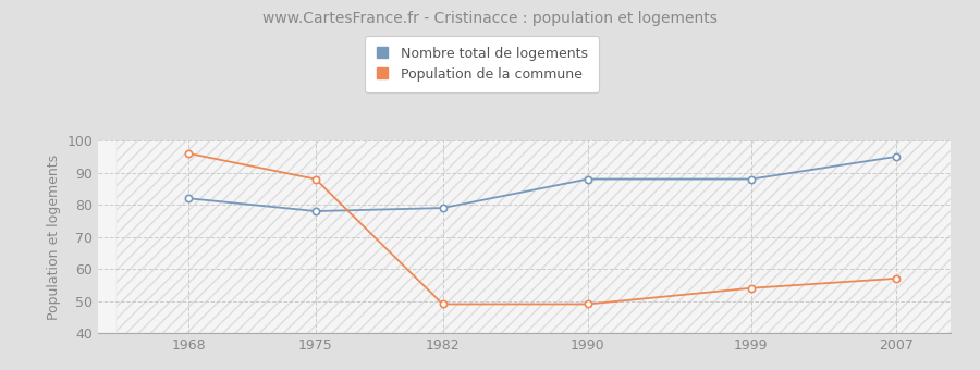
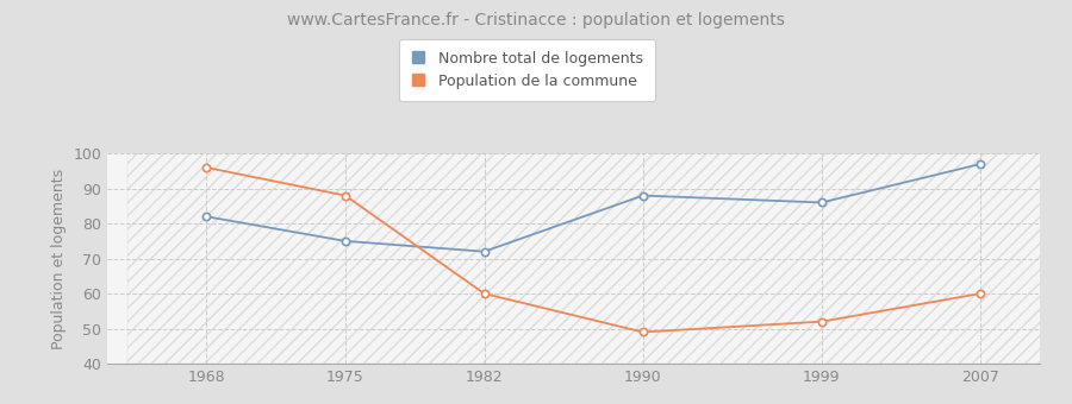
Nombre total de logements/1975: 78 -> 75
Nombre total de logements/1982: 79 -> 72
Population de la commune/1982: 49 -> 60
Nombre total de logements/1999: 88 -> 86
Population de la commune/1999: 54 -> 52
Nombre total de logements/2007: 95 -> 97
Population de la commune/2007: 57 -> 60
